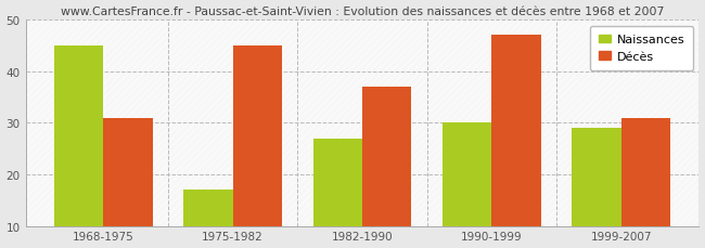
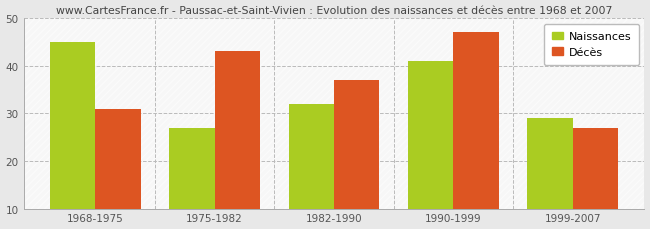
Naissances/1975-1982: 17 -> 27
Décès/1975-1982: 45 -> 43
Naissances/1982-1990: 27 -> 32
Naissances/1990-1999: 30 -> 41
Décès/1999-2007: 31 -> 27
